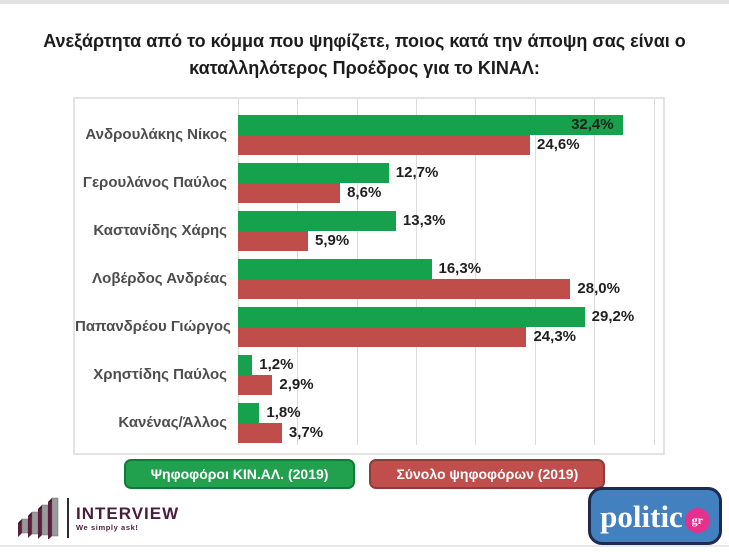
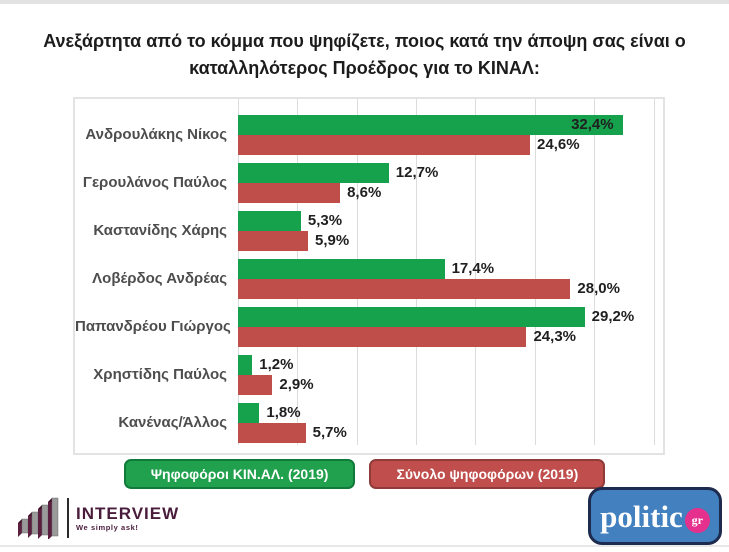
Ψηφοφόροι ΚΙΝ.ΑΛ. (2019)/Καστανίδης Χάρης: 13,3% -> 5,3%
Ψηφοφόροι ΚΙΝ.ΑΛ. (2019)/Λοβέρδος Ανδρέας: 16,3% -> 17,4%
Σύνολο ψηφοφόρων (2019)/Κανένας/Άλλος: 3,7% -> 5,7%
